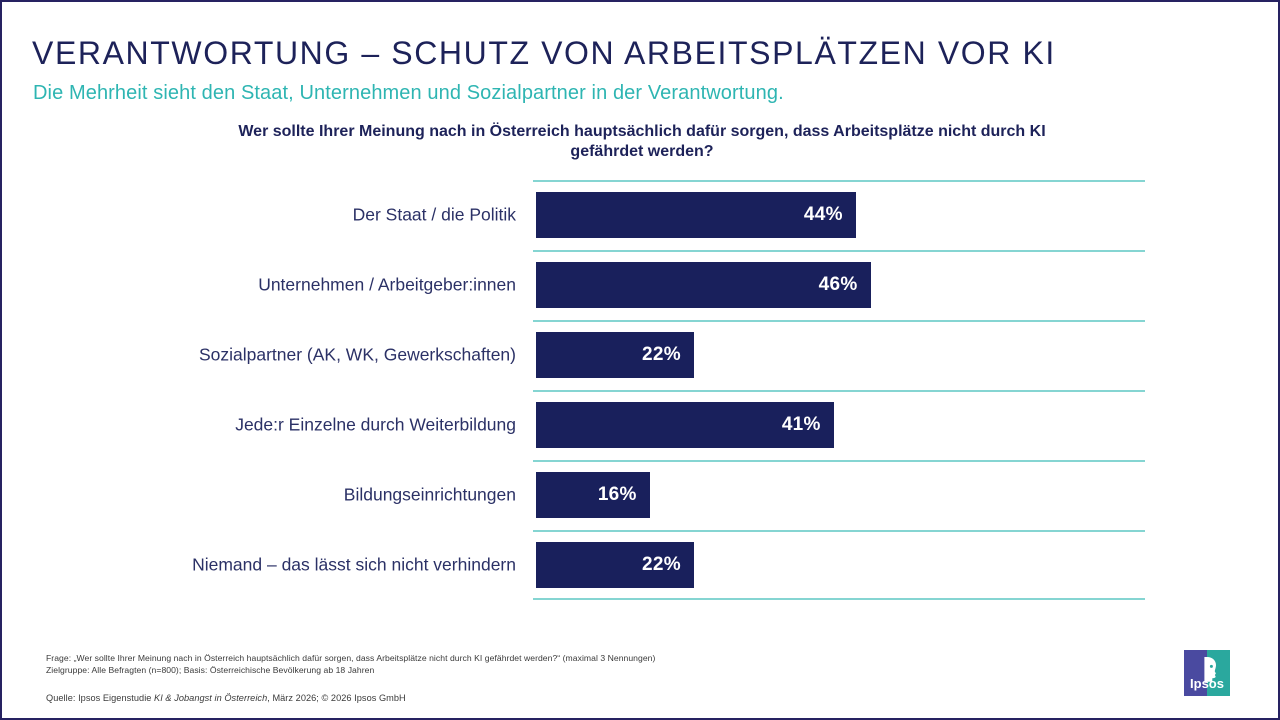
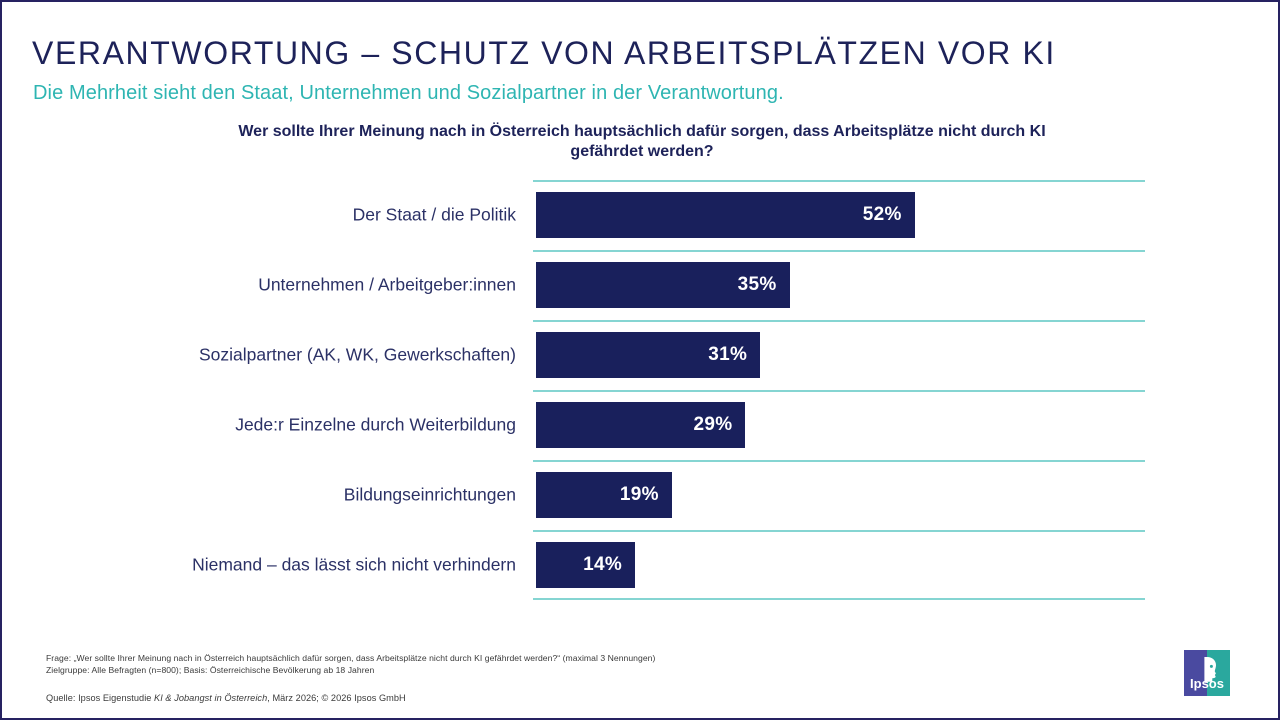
Der Staat / die Politik: 44% -> 52%
Unternehmen / Arbeitgeber:innen: 46% -> 35%
Sozialpartner (AK, WK, Gewerkschaften): 22% -> 31%
Jede:r Einzelne durch Weiterbildung: 41% -> 29%
Bildungseinrichtungen: 16% -> 19%
Niemand – das lässt sich nicht verhindern: 22% -> 14%
